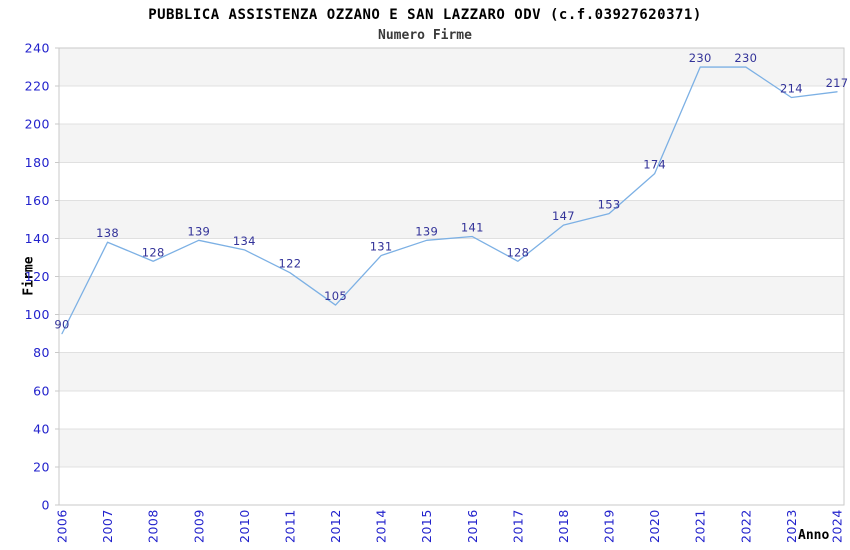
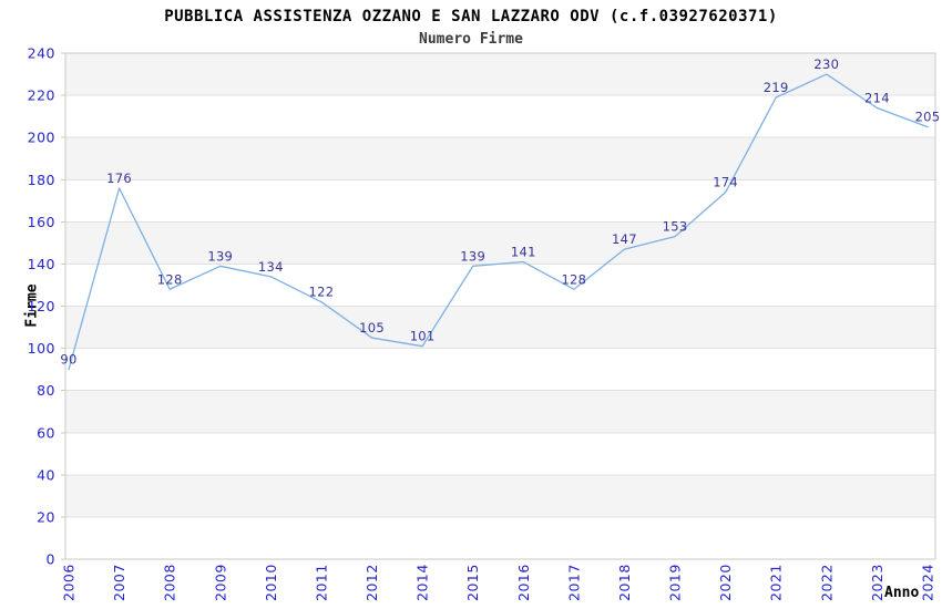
2007: 138 -> 176
2014: 131 -> 101
2021: 230 -> 219
2024: 217 -> 205
